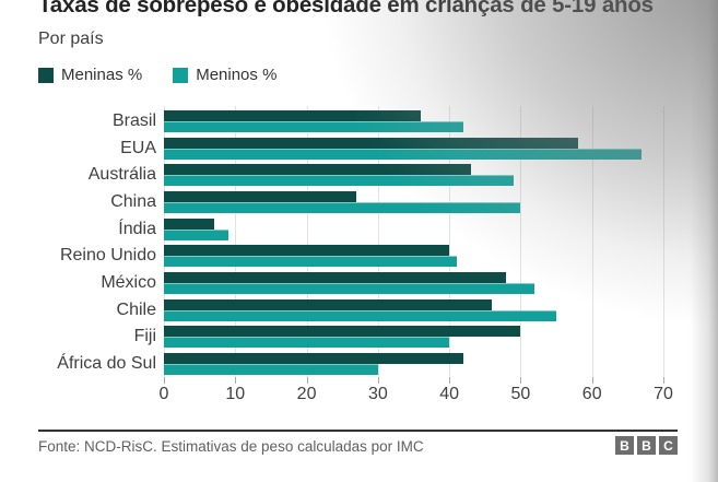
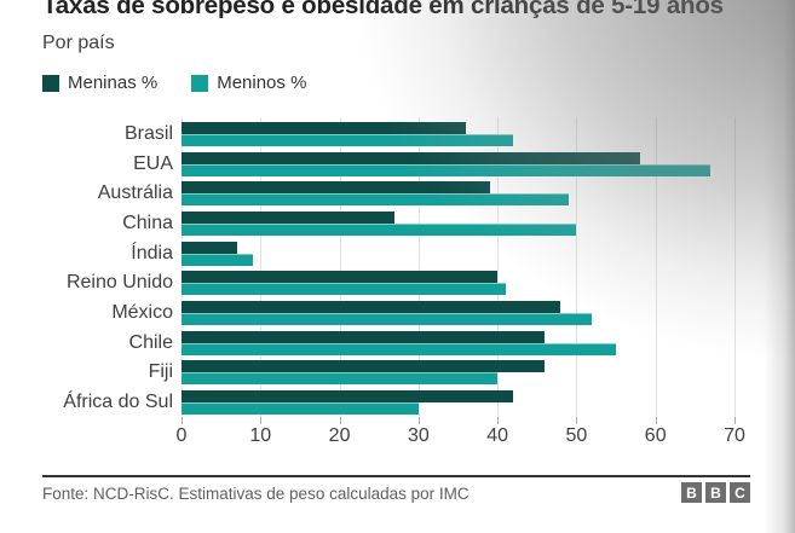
Meninas %/Austrália: 43 -> 39
Meninas %/Fiji: 50 -> 46
